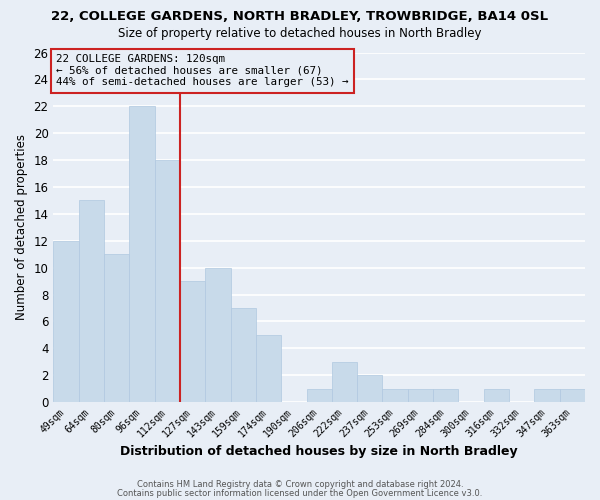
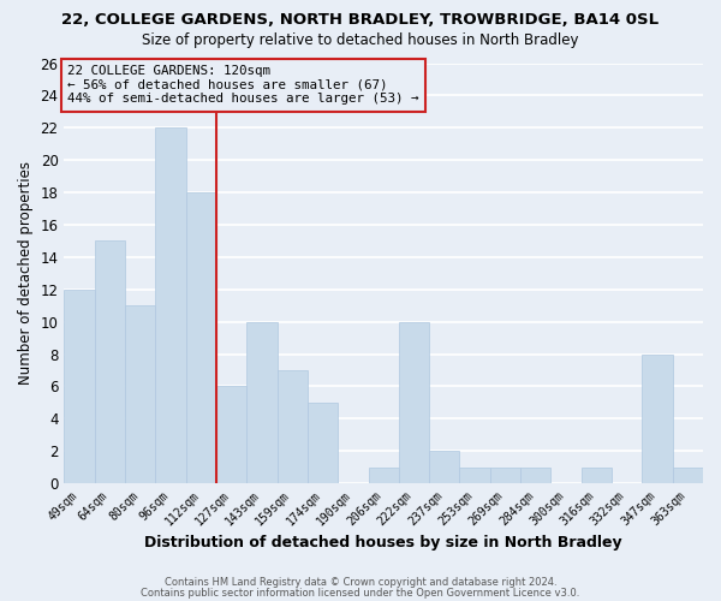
127sqm: 9 -> 6
222sqm: 3 -> 10
347sqm: 1 -> 8
